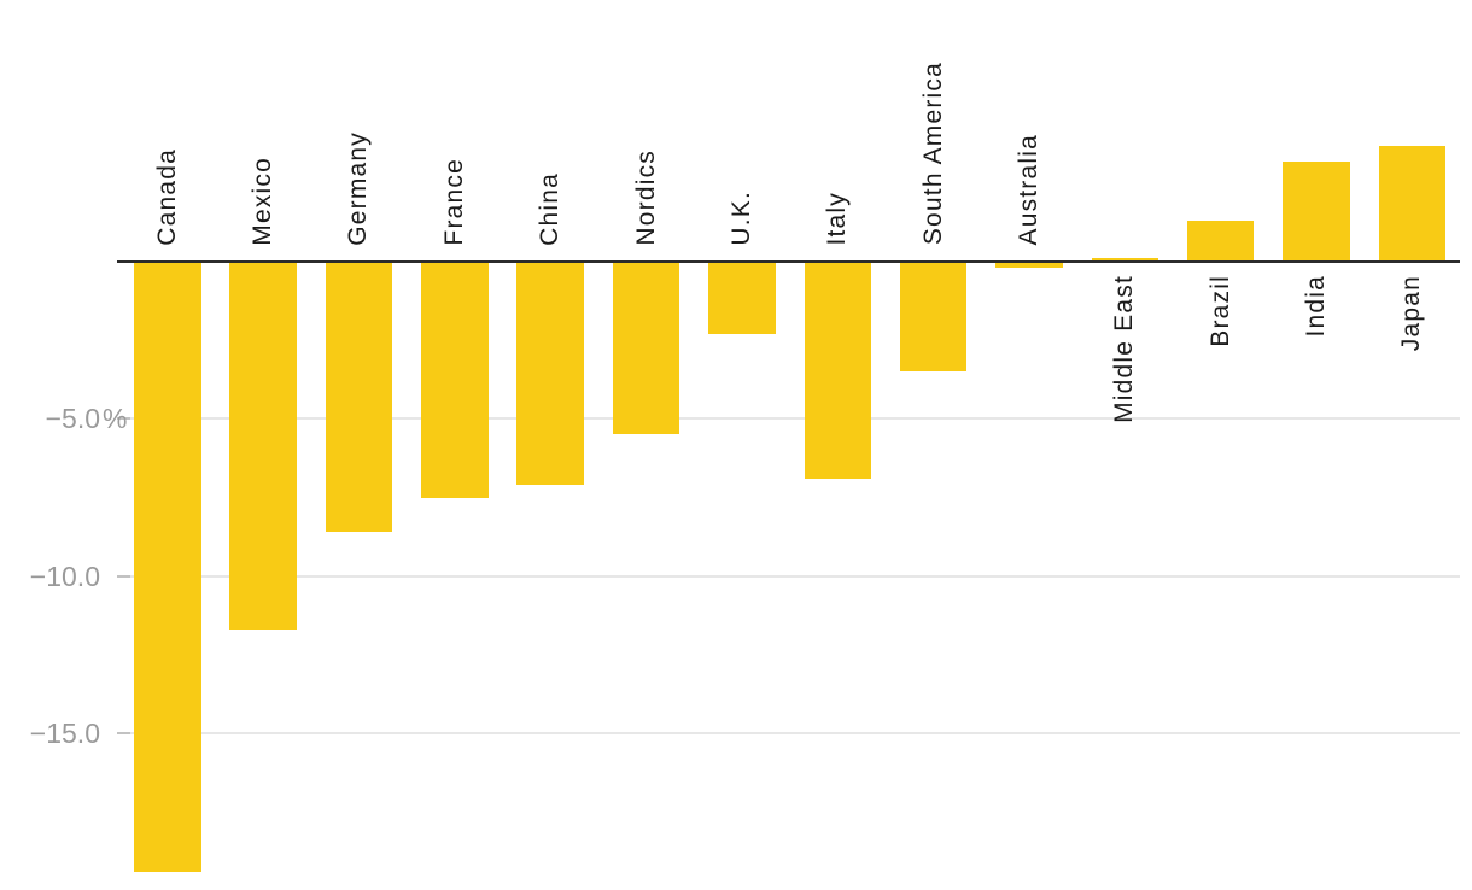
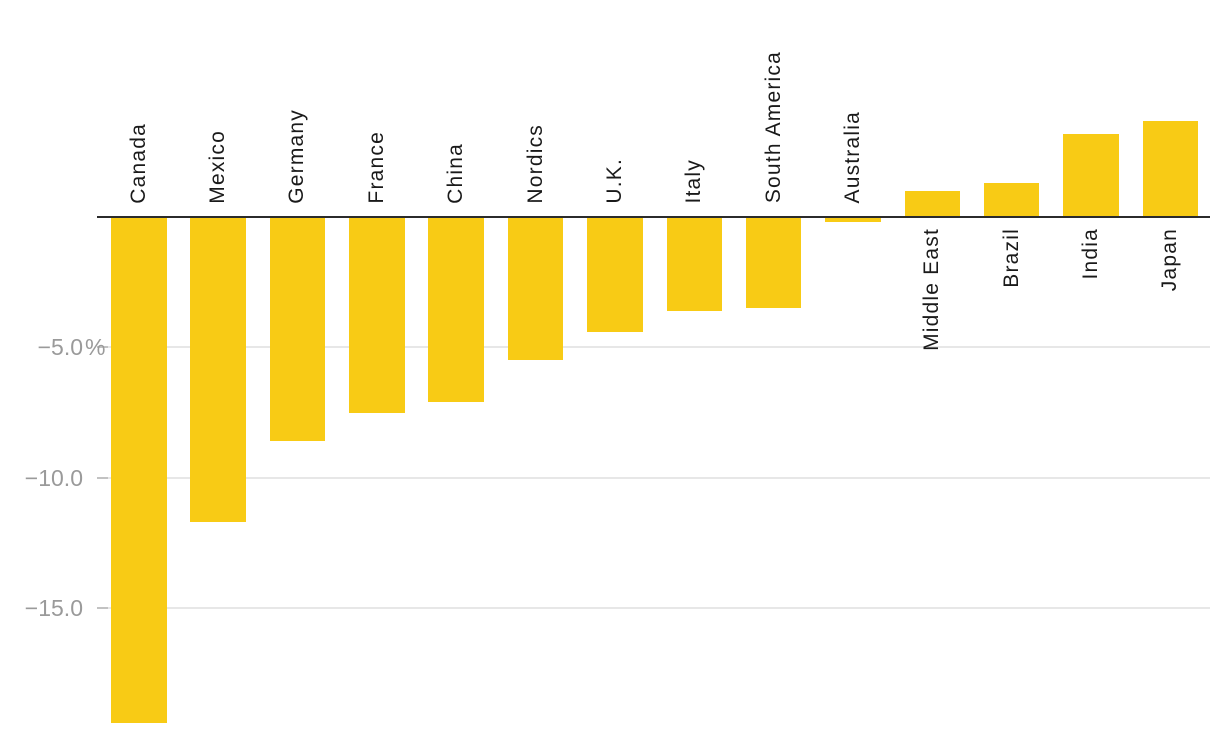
U.K.: -2.3 -> -4.4
Italy: -6.9 -> -3.6
Middle East: 0.1 -> 1.0
